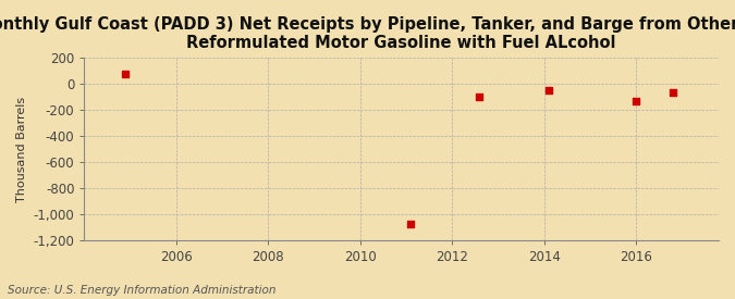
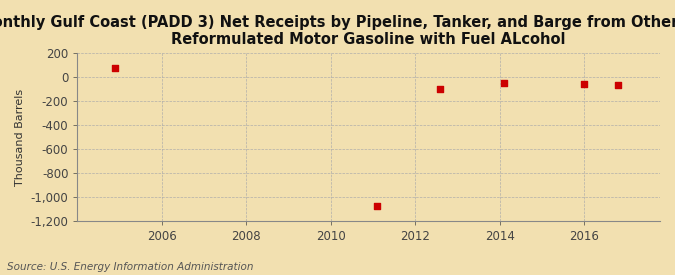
2016: -130 -> -60
